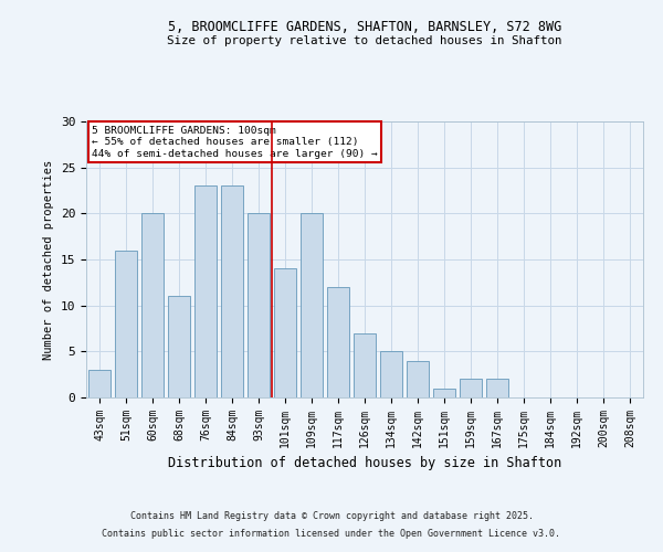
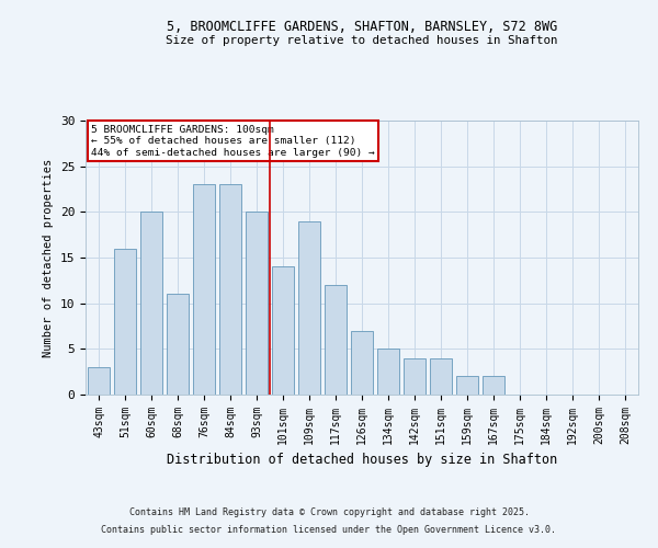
109sqm: 20 -> 19
151sqm: 1 -> 4
